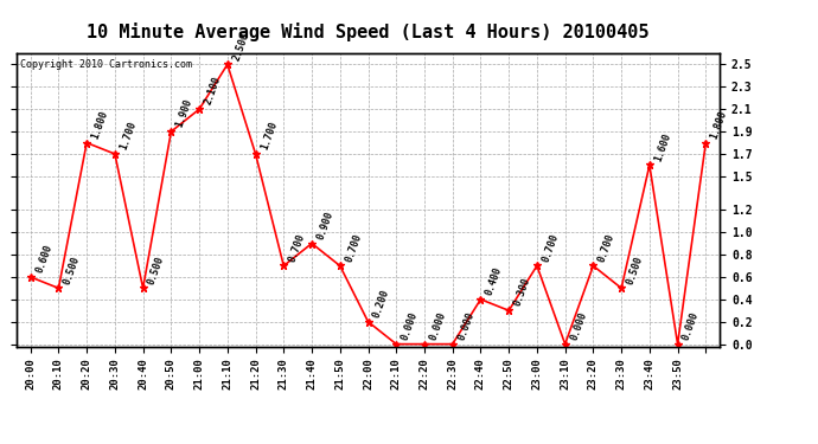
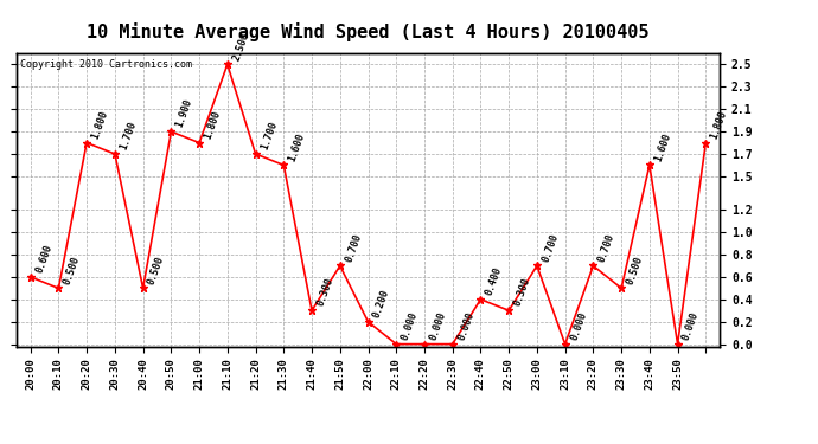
21:00: 2.100 -> 1.800
21:30: 0.700 -> 1.600
21:40: 0.900 -> 0.300
